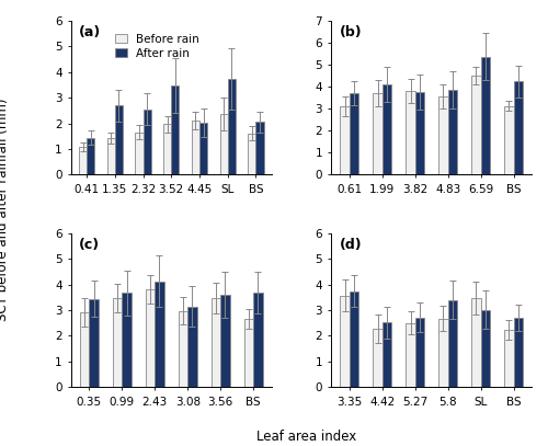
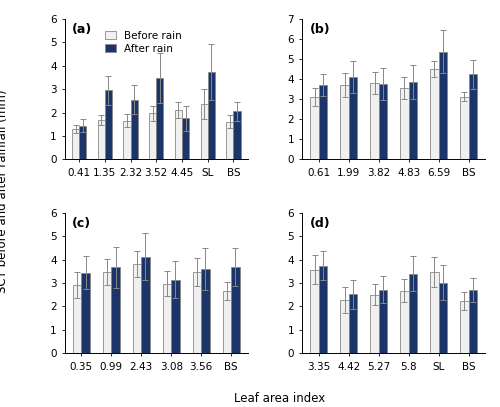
Before rain/0.41: 1.08 -> 1.30
Before rain/1.35: 1.42 -> 1.70
After rain/1.35: 2.70 -> 2.95
After rain/4.45: 2.03 -> 1.75
